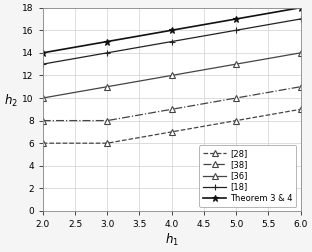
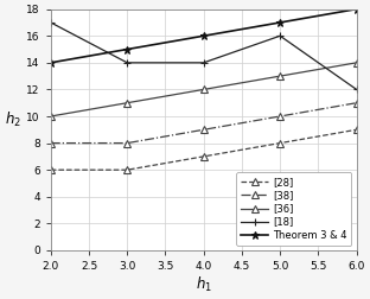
[18]/2.0: 13 -> 17
[18]/4.0: 15 -> 14
[18]/6.0: 17 -> 12
